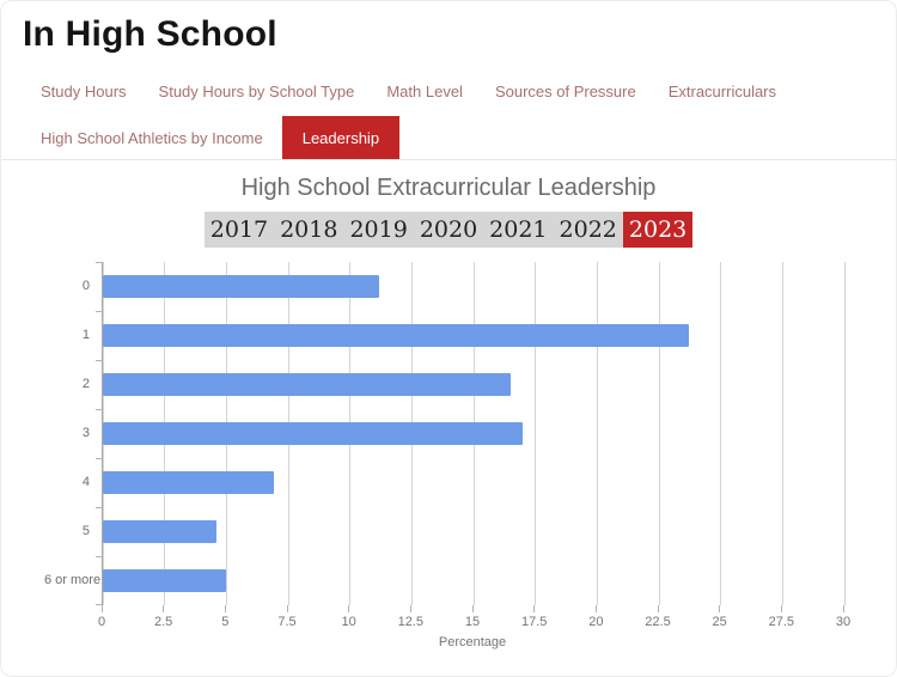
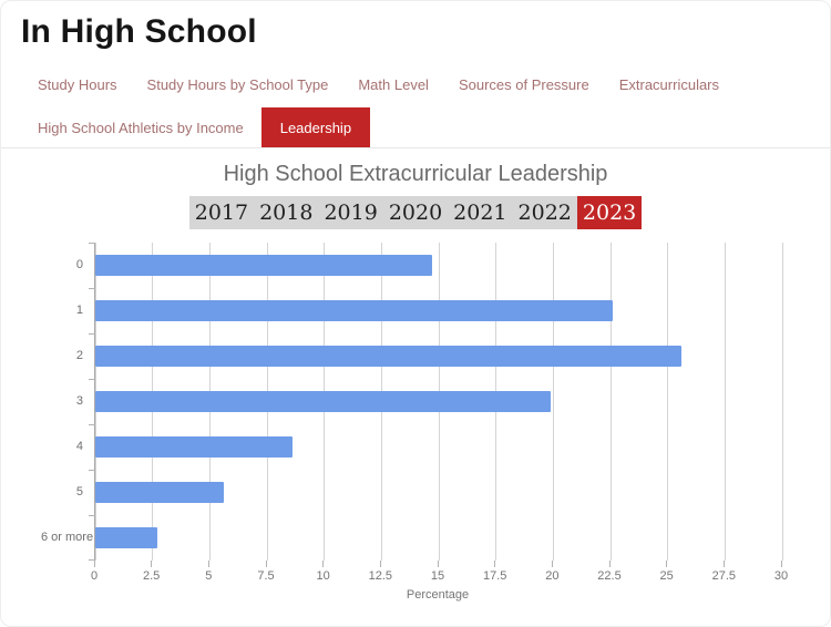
0: 11.2 -> 14.7
1: 23.7 -> 22.6
2: 16.5 -> 25.6
3: 17.0 -> 19.9
4: 6.9 -> 8.6
5: 4.6 -> 5.6
6 or more: 5.0 -> 2.7
